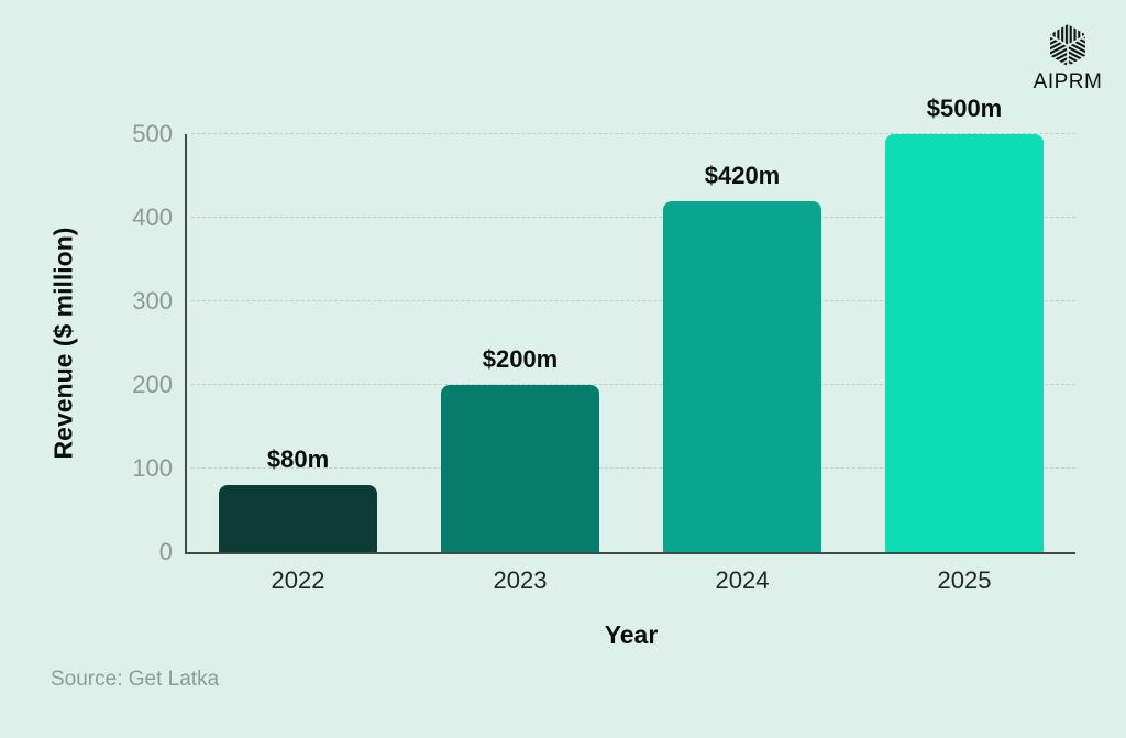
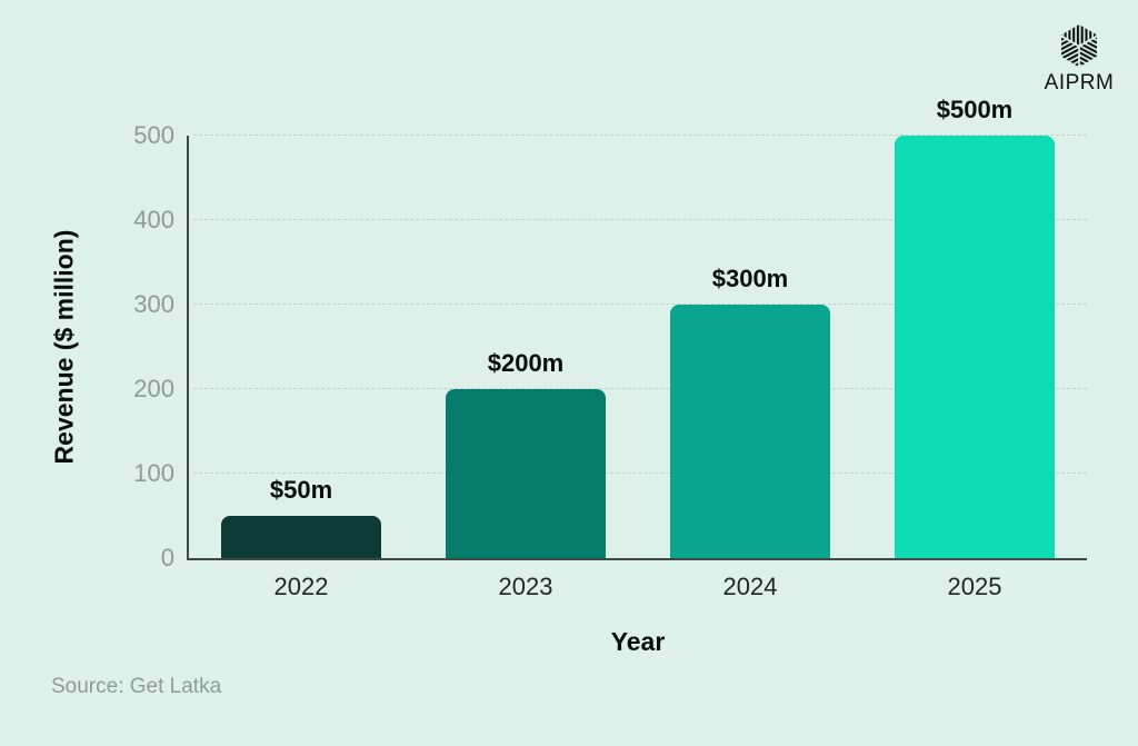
2022: $80m -> $50m
2024: $420m -> $300m
